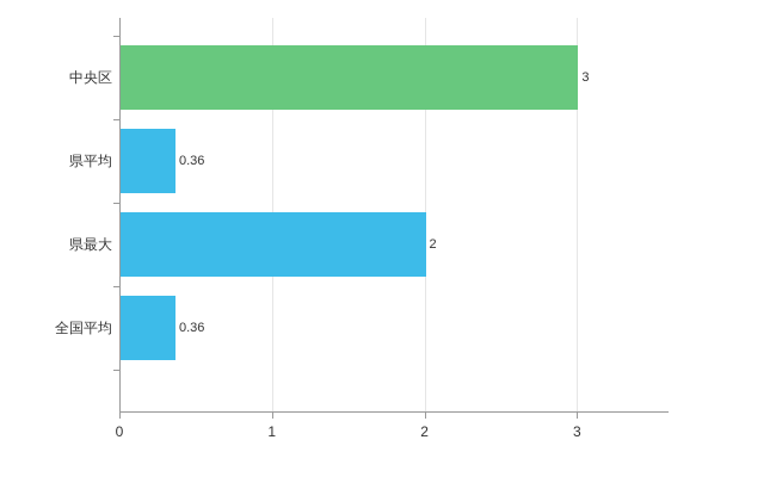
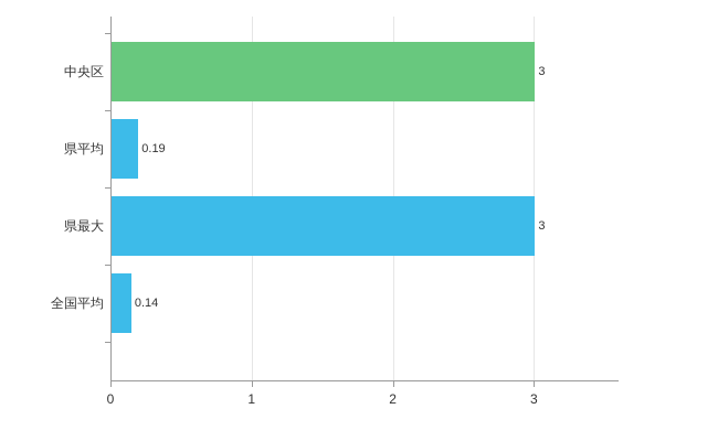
県平均: 0.36 -> 0.19
県最大: 2 -> 3
全国平均: 0.36 -> 0.14
